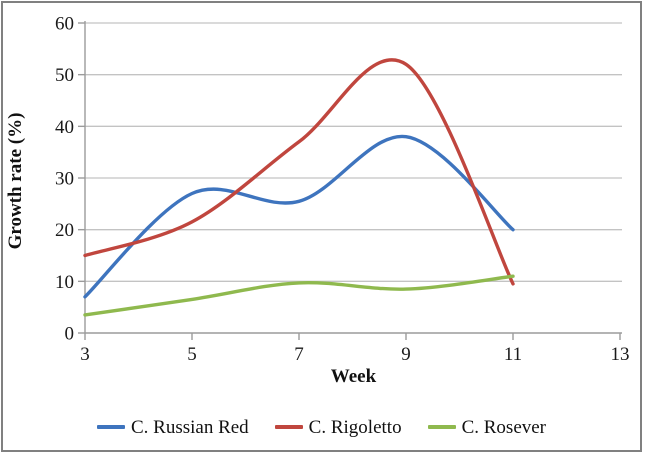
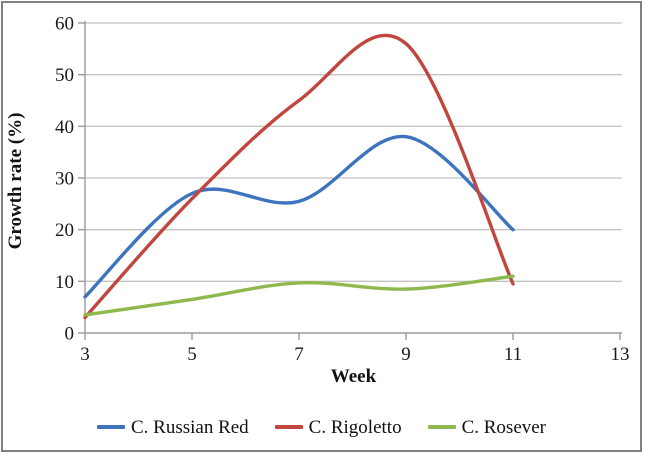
C. Rigoletto/3: 15 -> 3
C. Rigoletto/5: 22 -> 26
C. Rigoletto/7: 37 -> 45
C. Rigoletto/9: 52 -> 56
